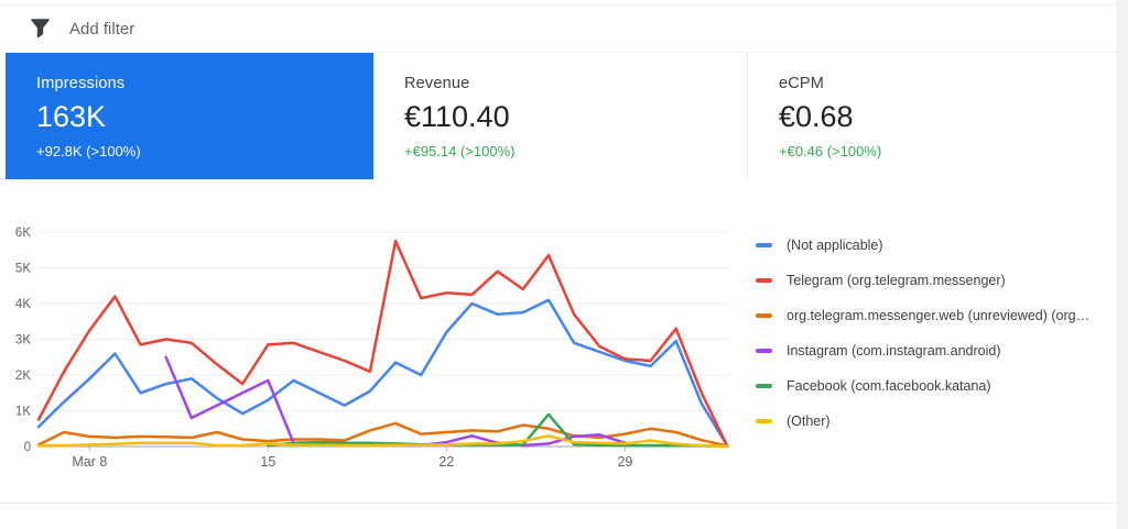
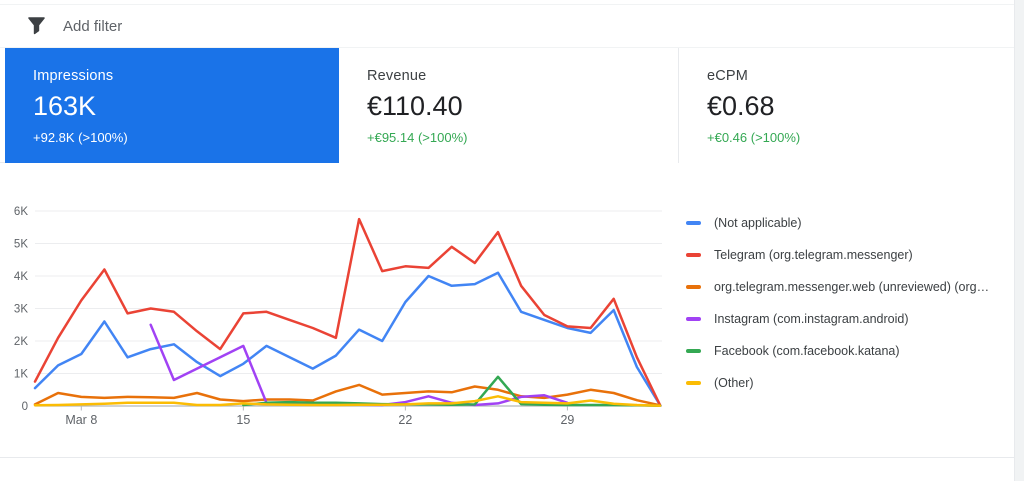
(Not applicable)/Mar 8: 1.9K -> 1.6K
